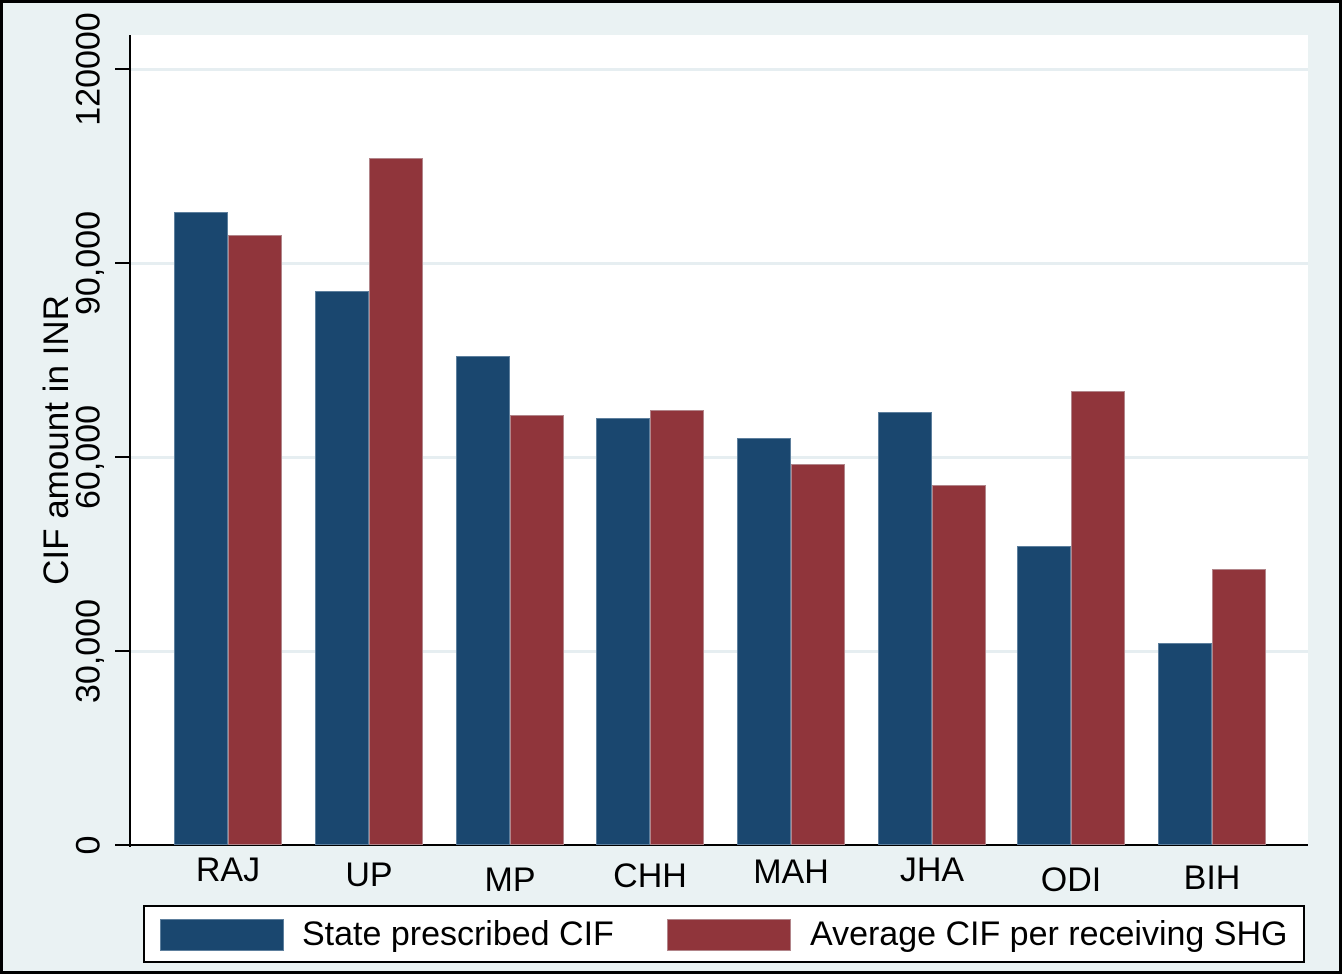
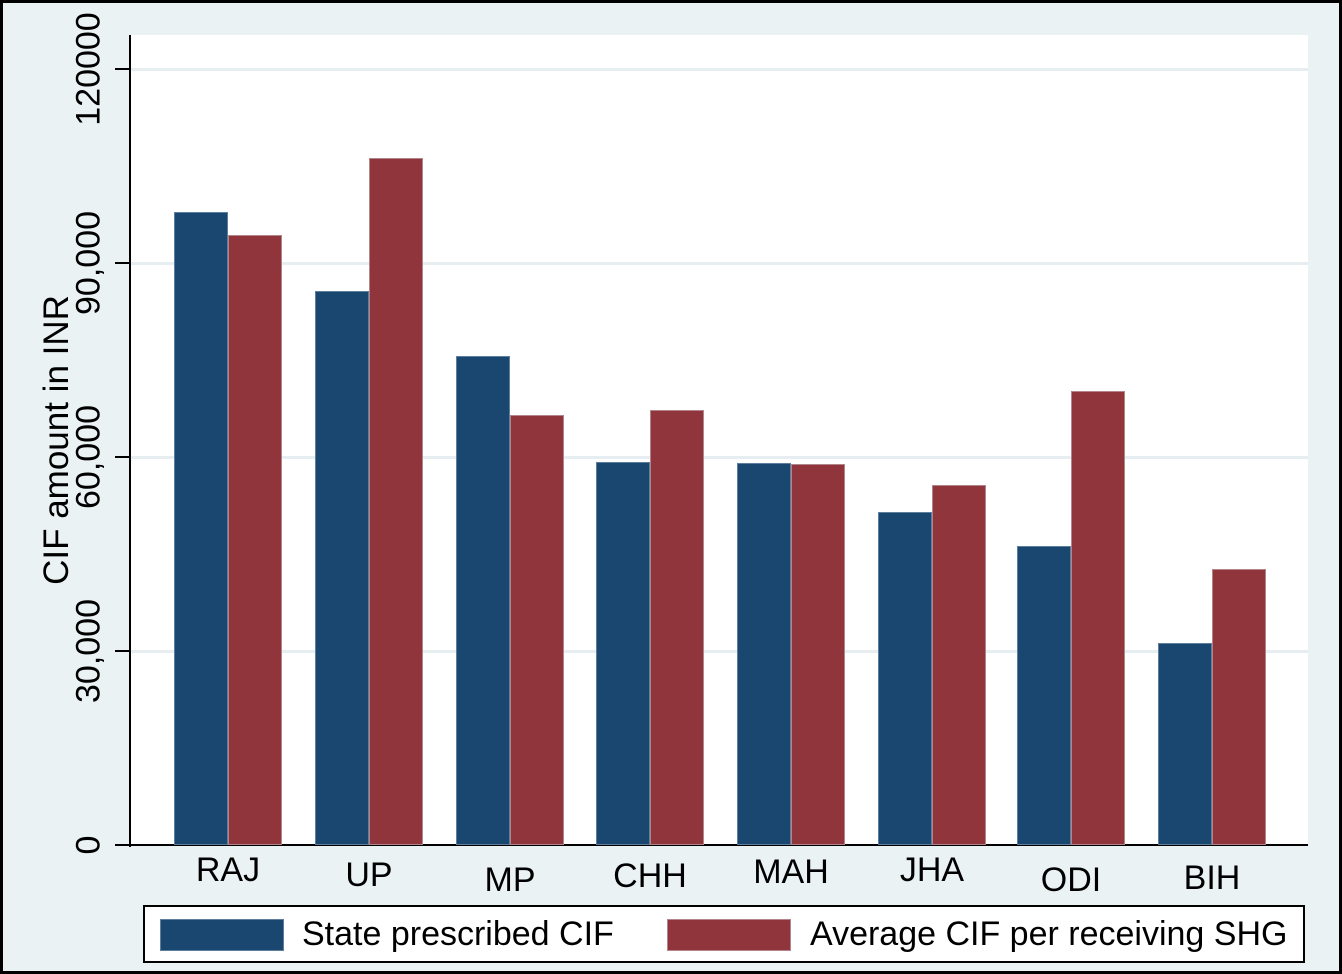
State prescribed CIF/CHH: 66000 -> 59000
State prescribed CIF/MAH: 63000 -> 59000
State prescribed CIF/JHA: 67000 -> 52000
